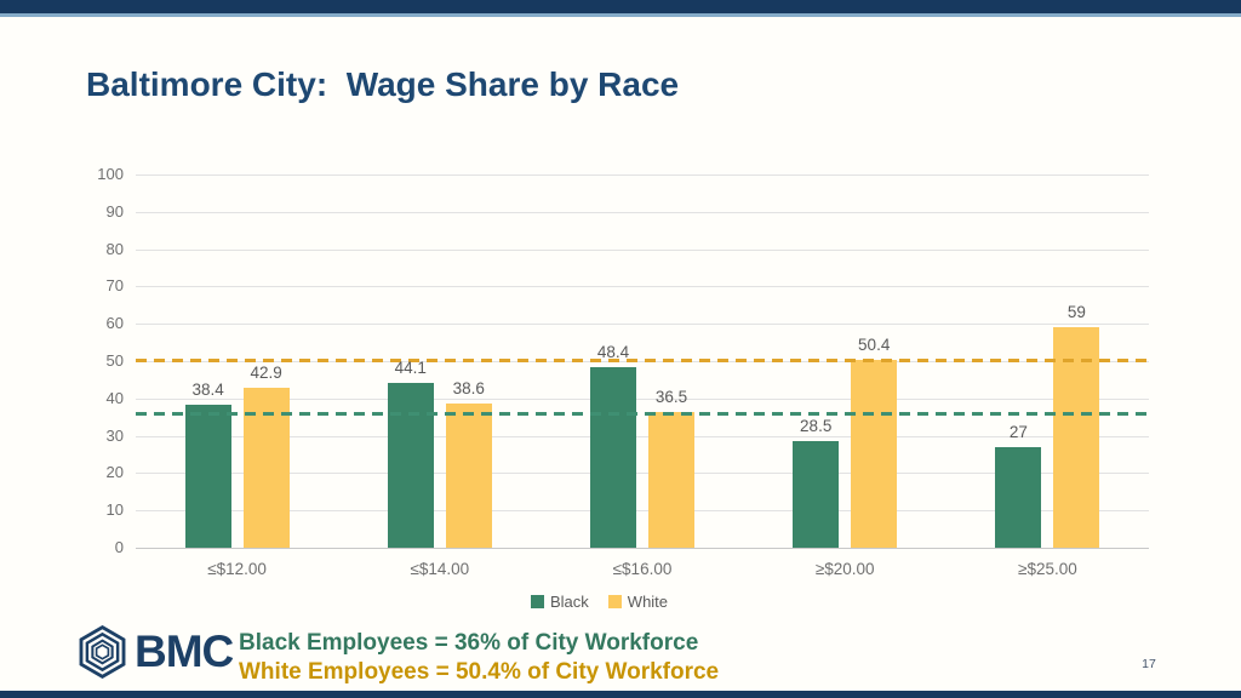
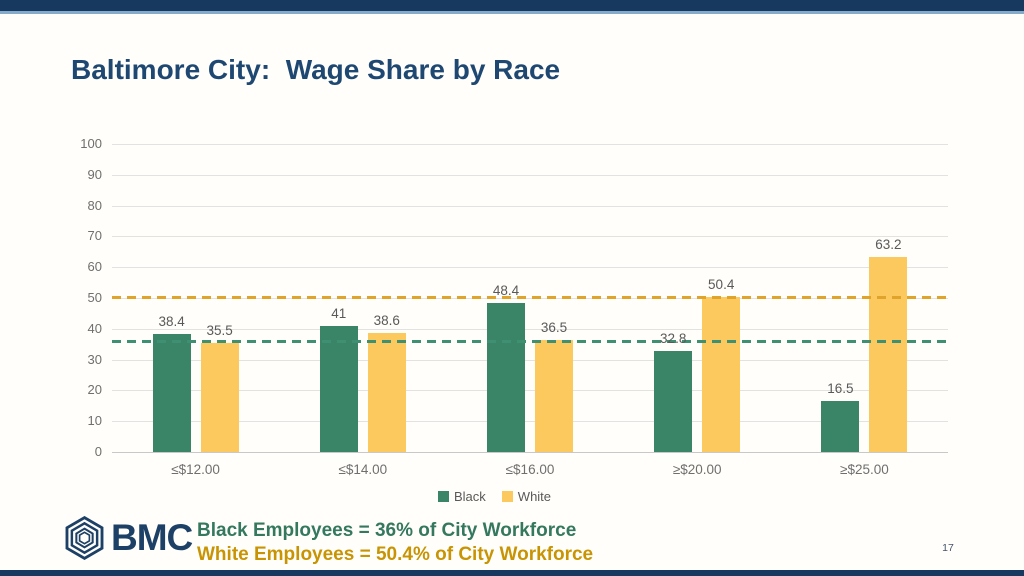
White/≤$12.00: 42.9 -> 35.5
Black/≤$14.00: 44.1 -> 41
Black/≥$20.00: 28.5 -> 32.8
Black/≥$25.00: 27 -> 16.5
White/≥$25.00: 59 -> 63.2
